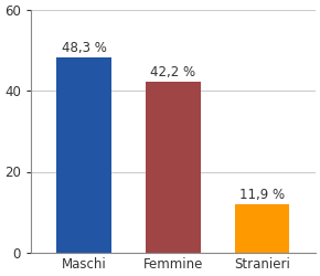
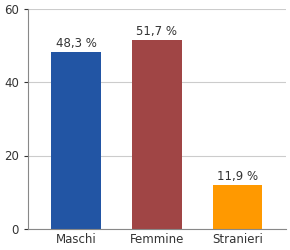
Femmine: 42,2 -> 51,7
